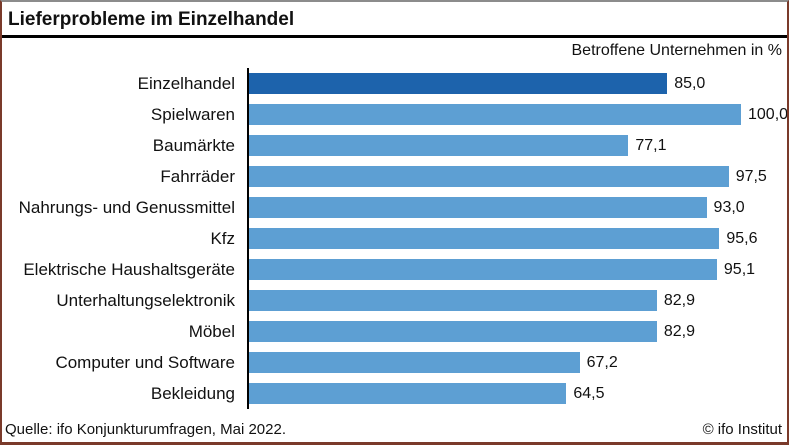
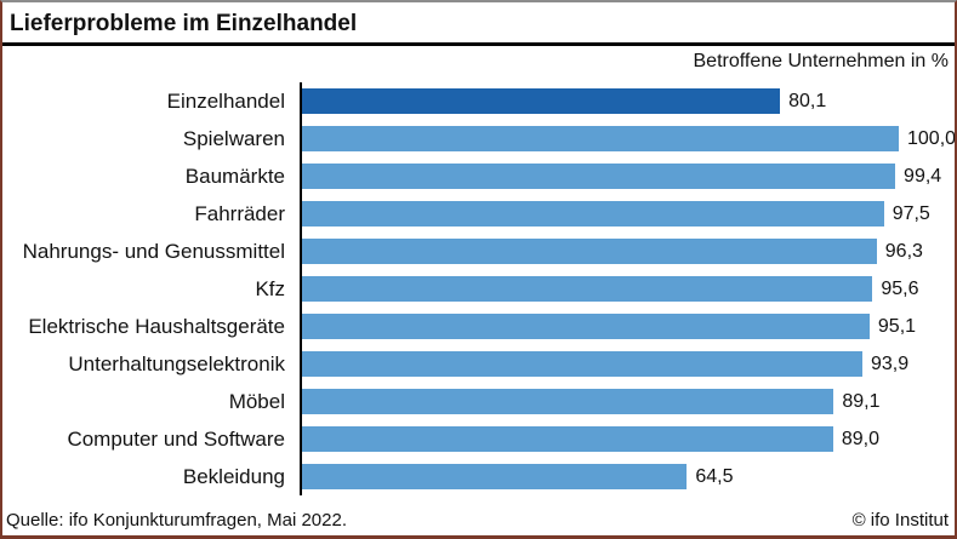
Einzelhandel: 85,0 -> 80,1
Baumärkte: 77,1 -> 99,4
Nahrungs- und Genussmittel: 93,0 -> 96,3
Unterhaltungselektronik: 82,9 -> 93,9
Möbel: 82,9 -> 89,1
Computer und Software: 67,2 -> 89,0
